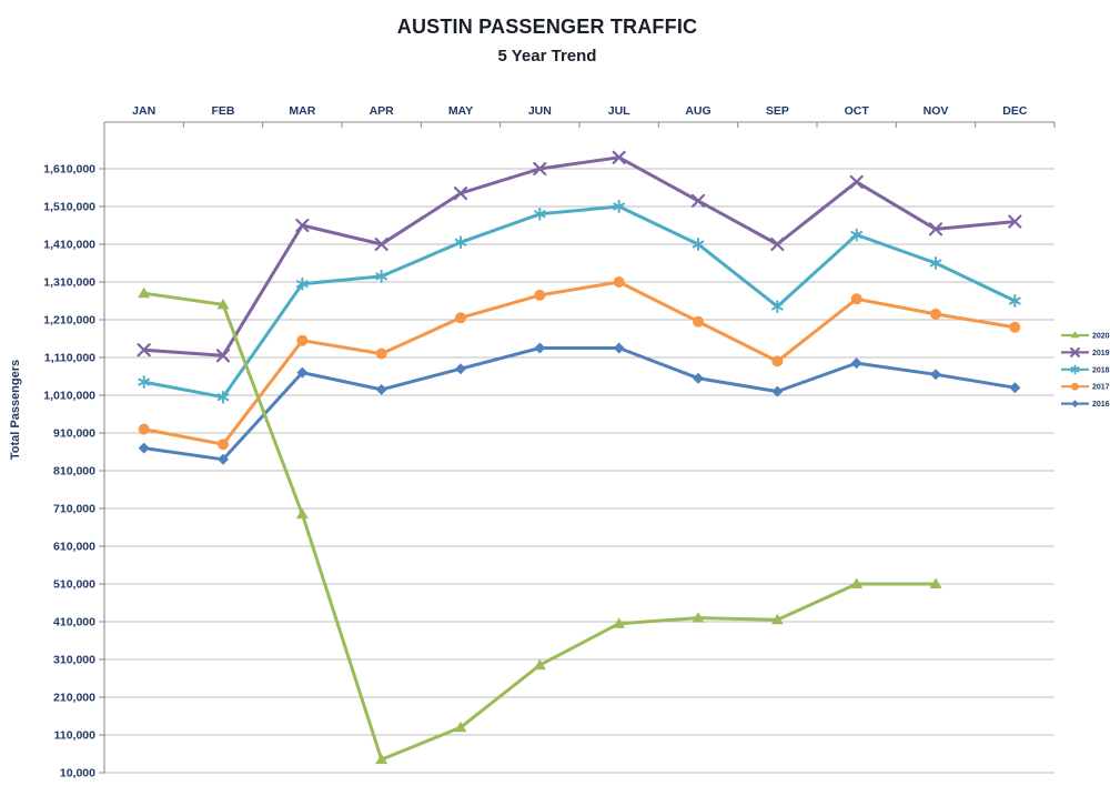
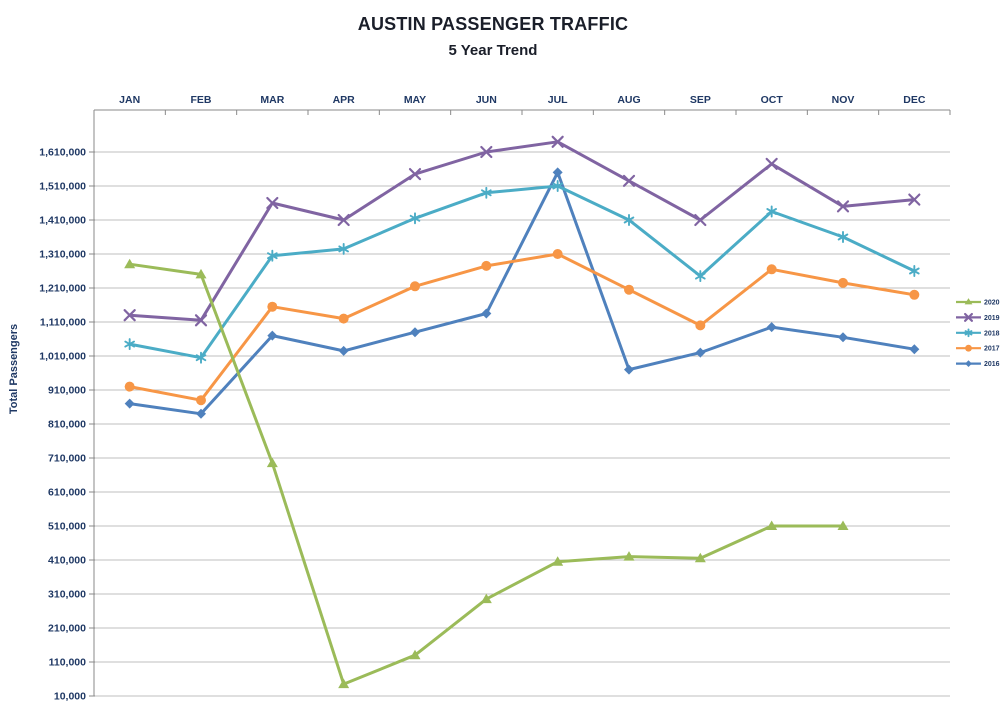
2016/JUL: 1140000 -> 1550000
2016/AUG: 1060000 -> 970000
